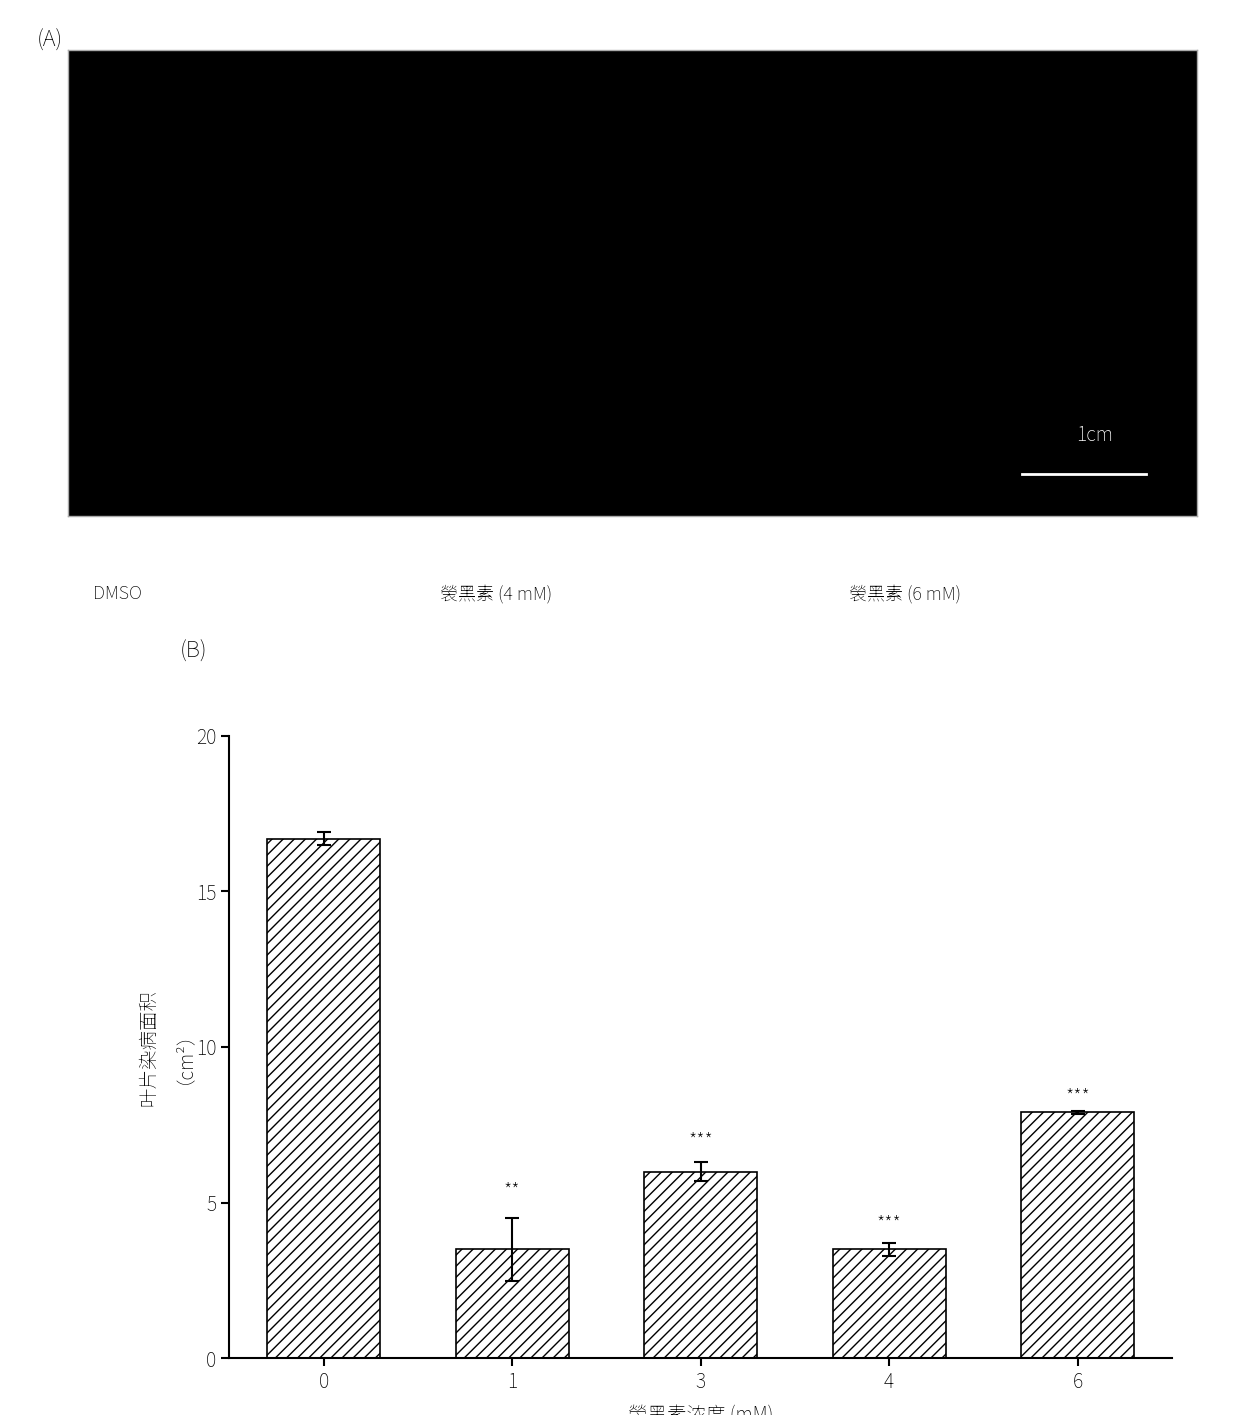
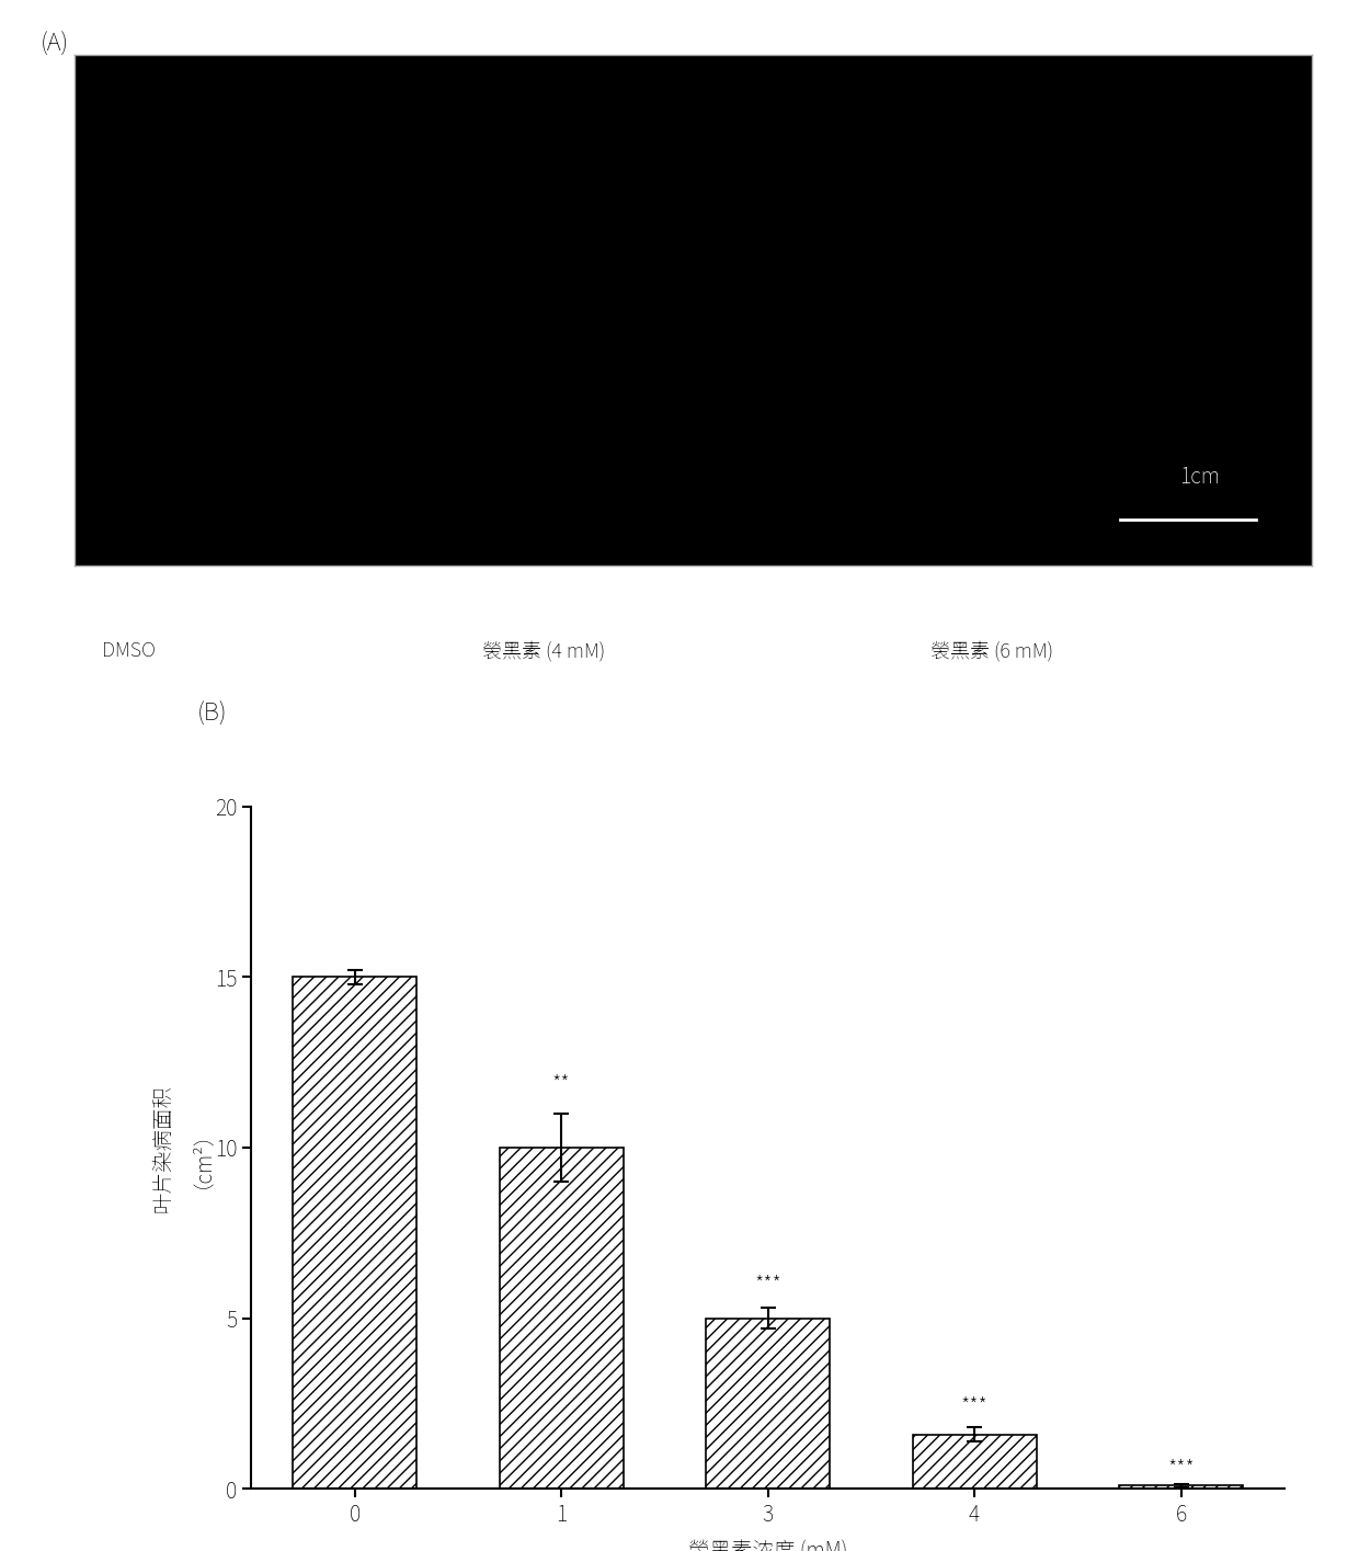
0: 16.7 -> 15.0
1: 3.5 -> 10.0
3: 6.0 -> 5.0
4: 3.5 -> 1.6
6: 7.9 -> 0.1
